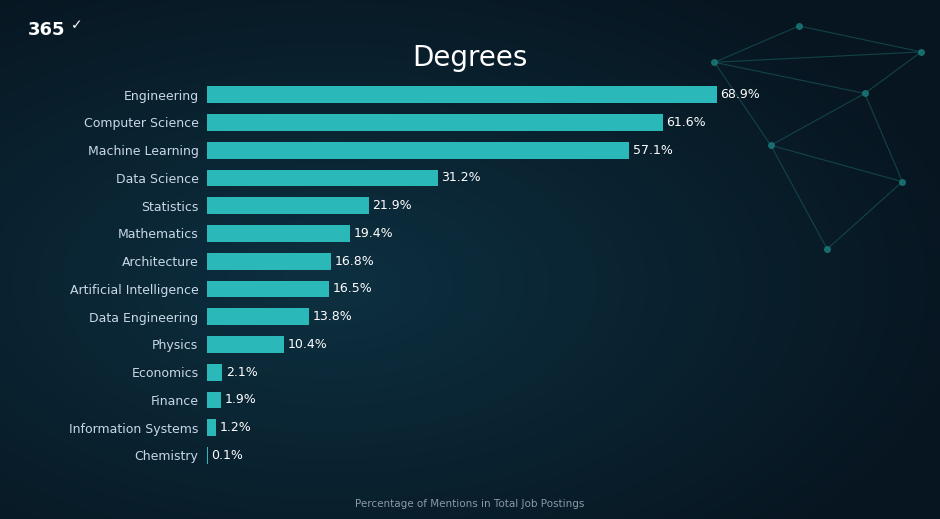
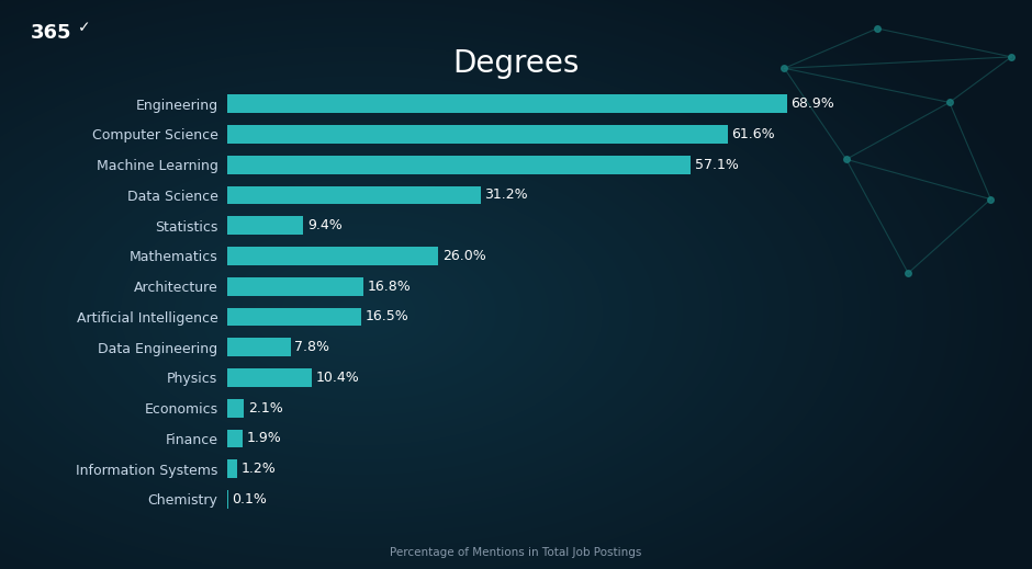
Statistics: 21.9% -> 9.4%
Mathematics: 19.4% -> 26.0%
Data Engineering: 13.8% -> 7.8%
